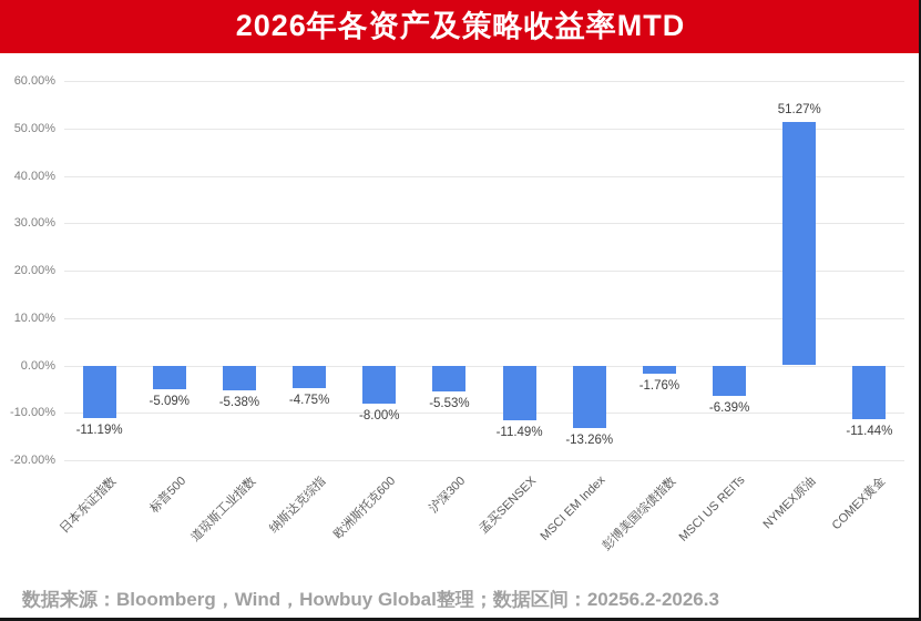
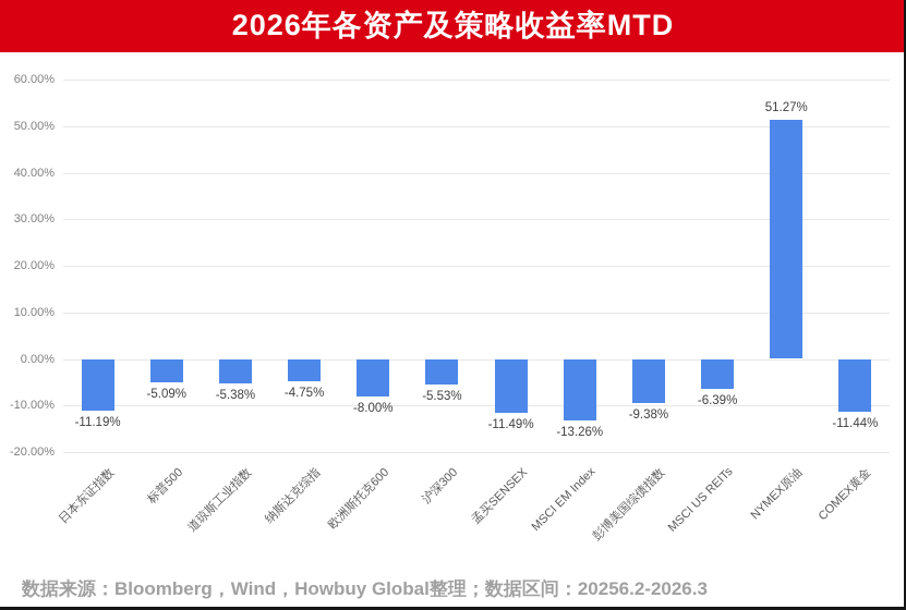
彭博美国综债指数: -1.76% -> -9.38%
